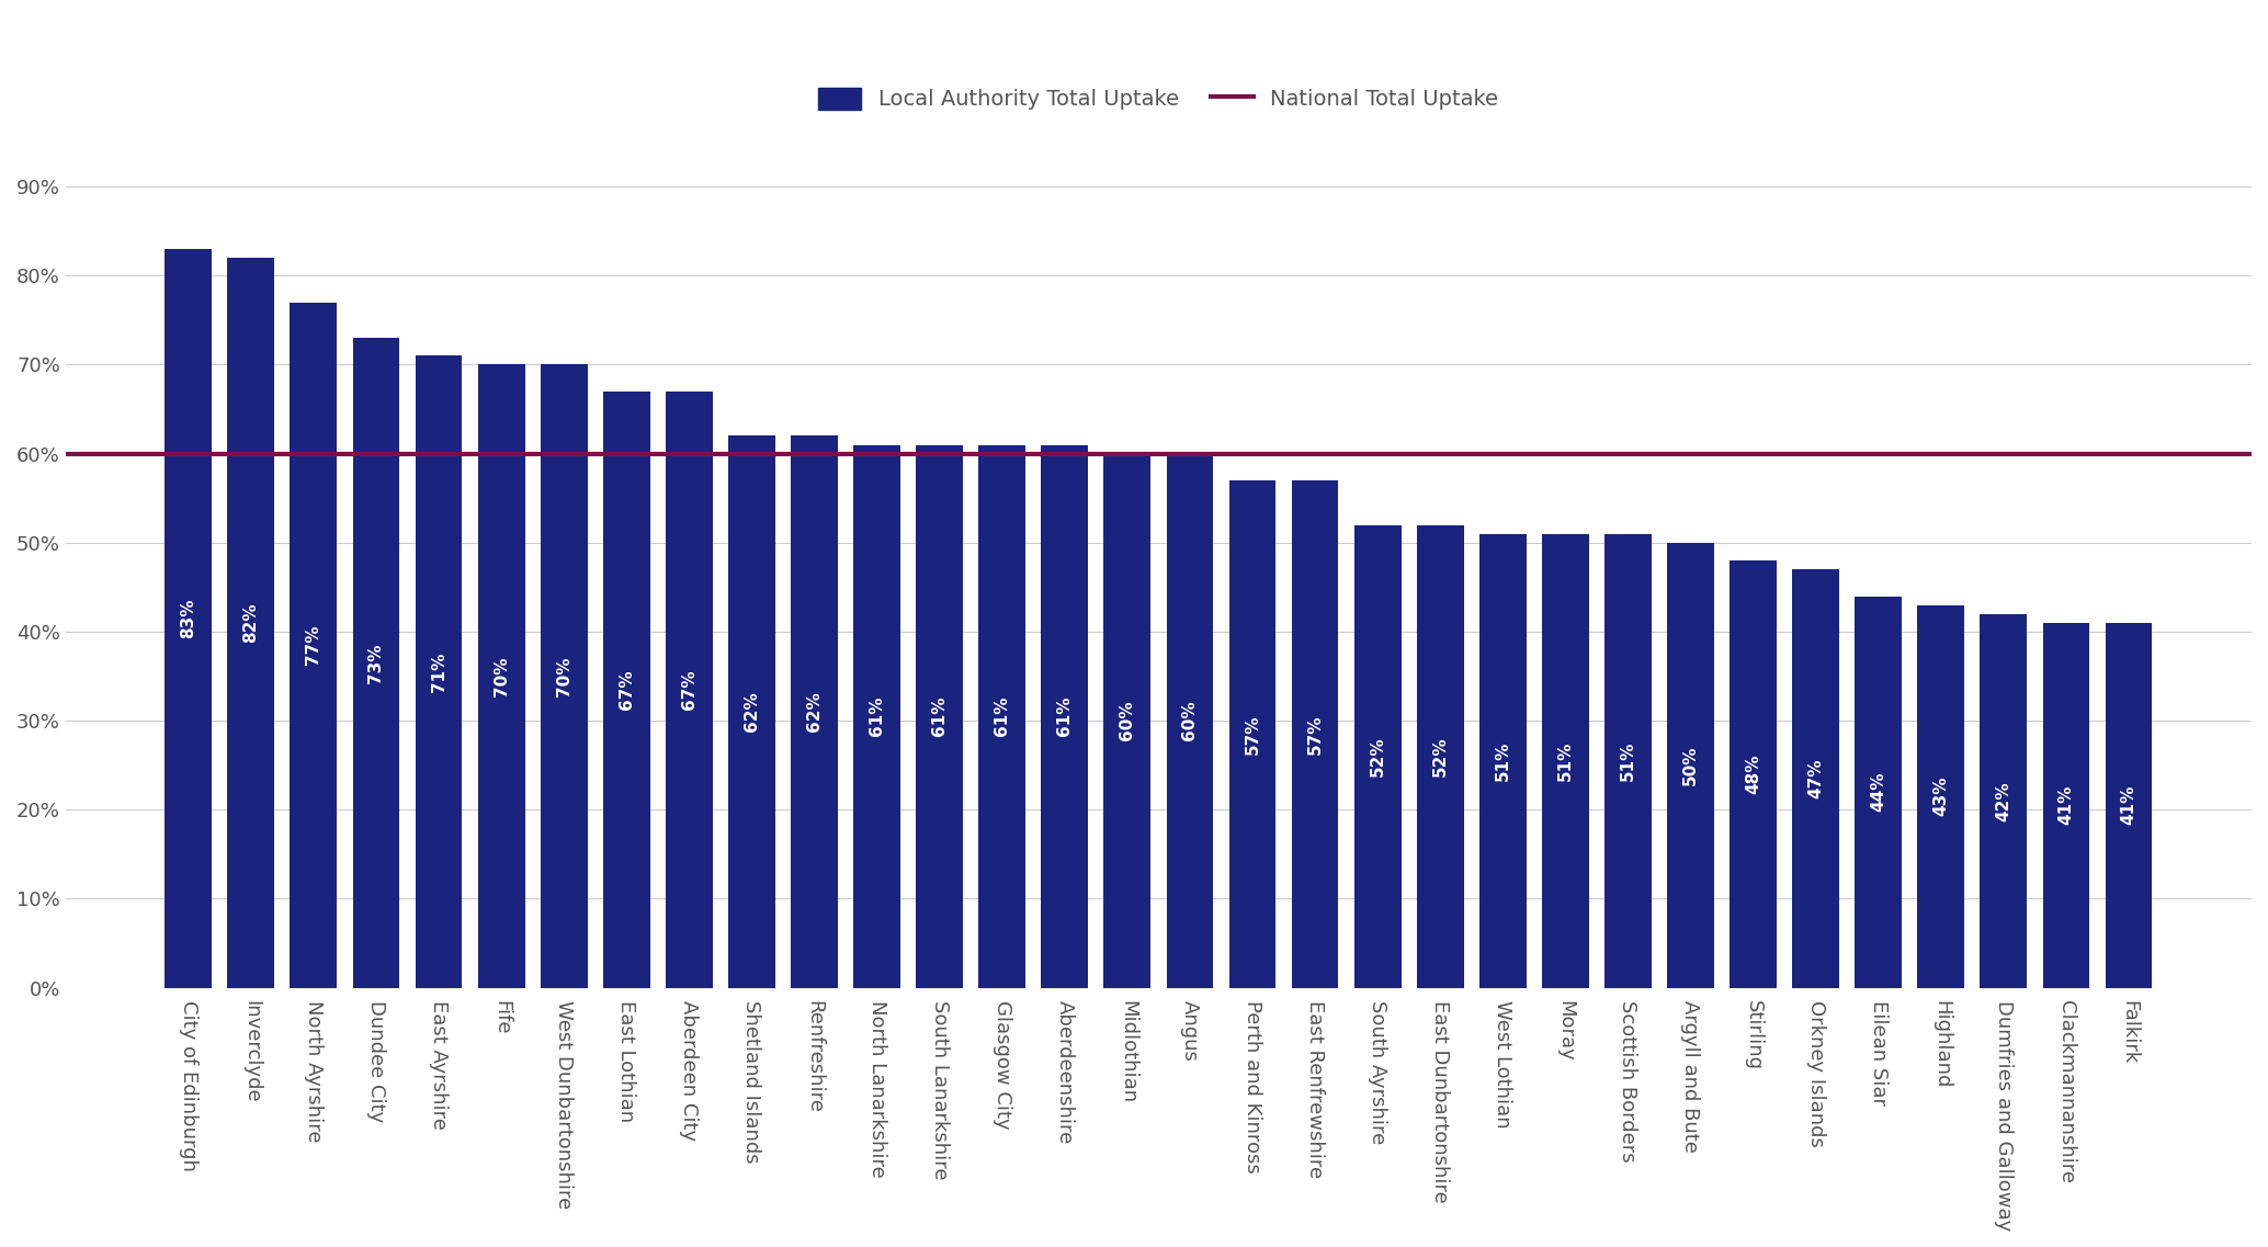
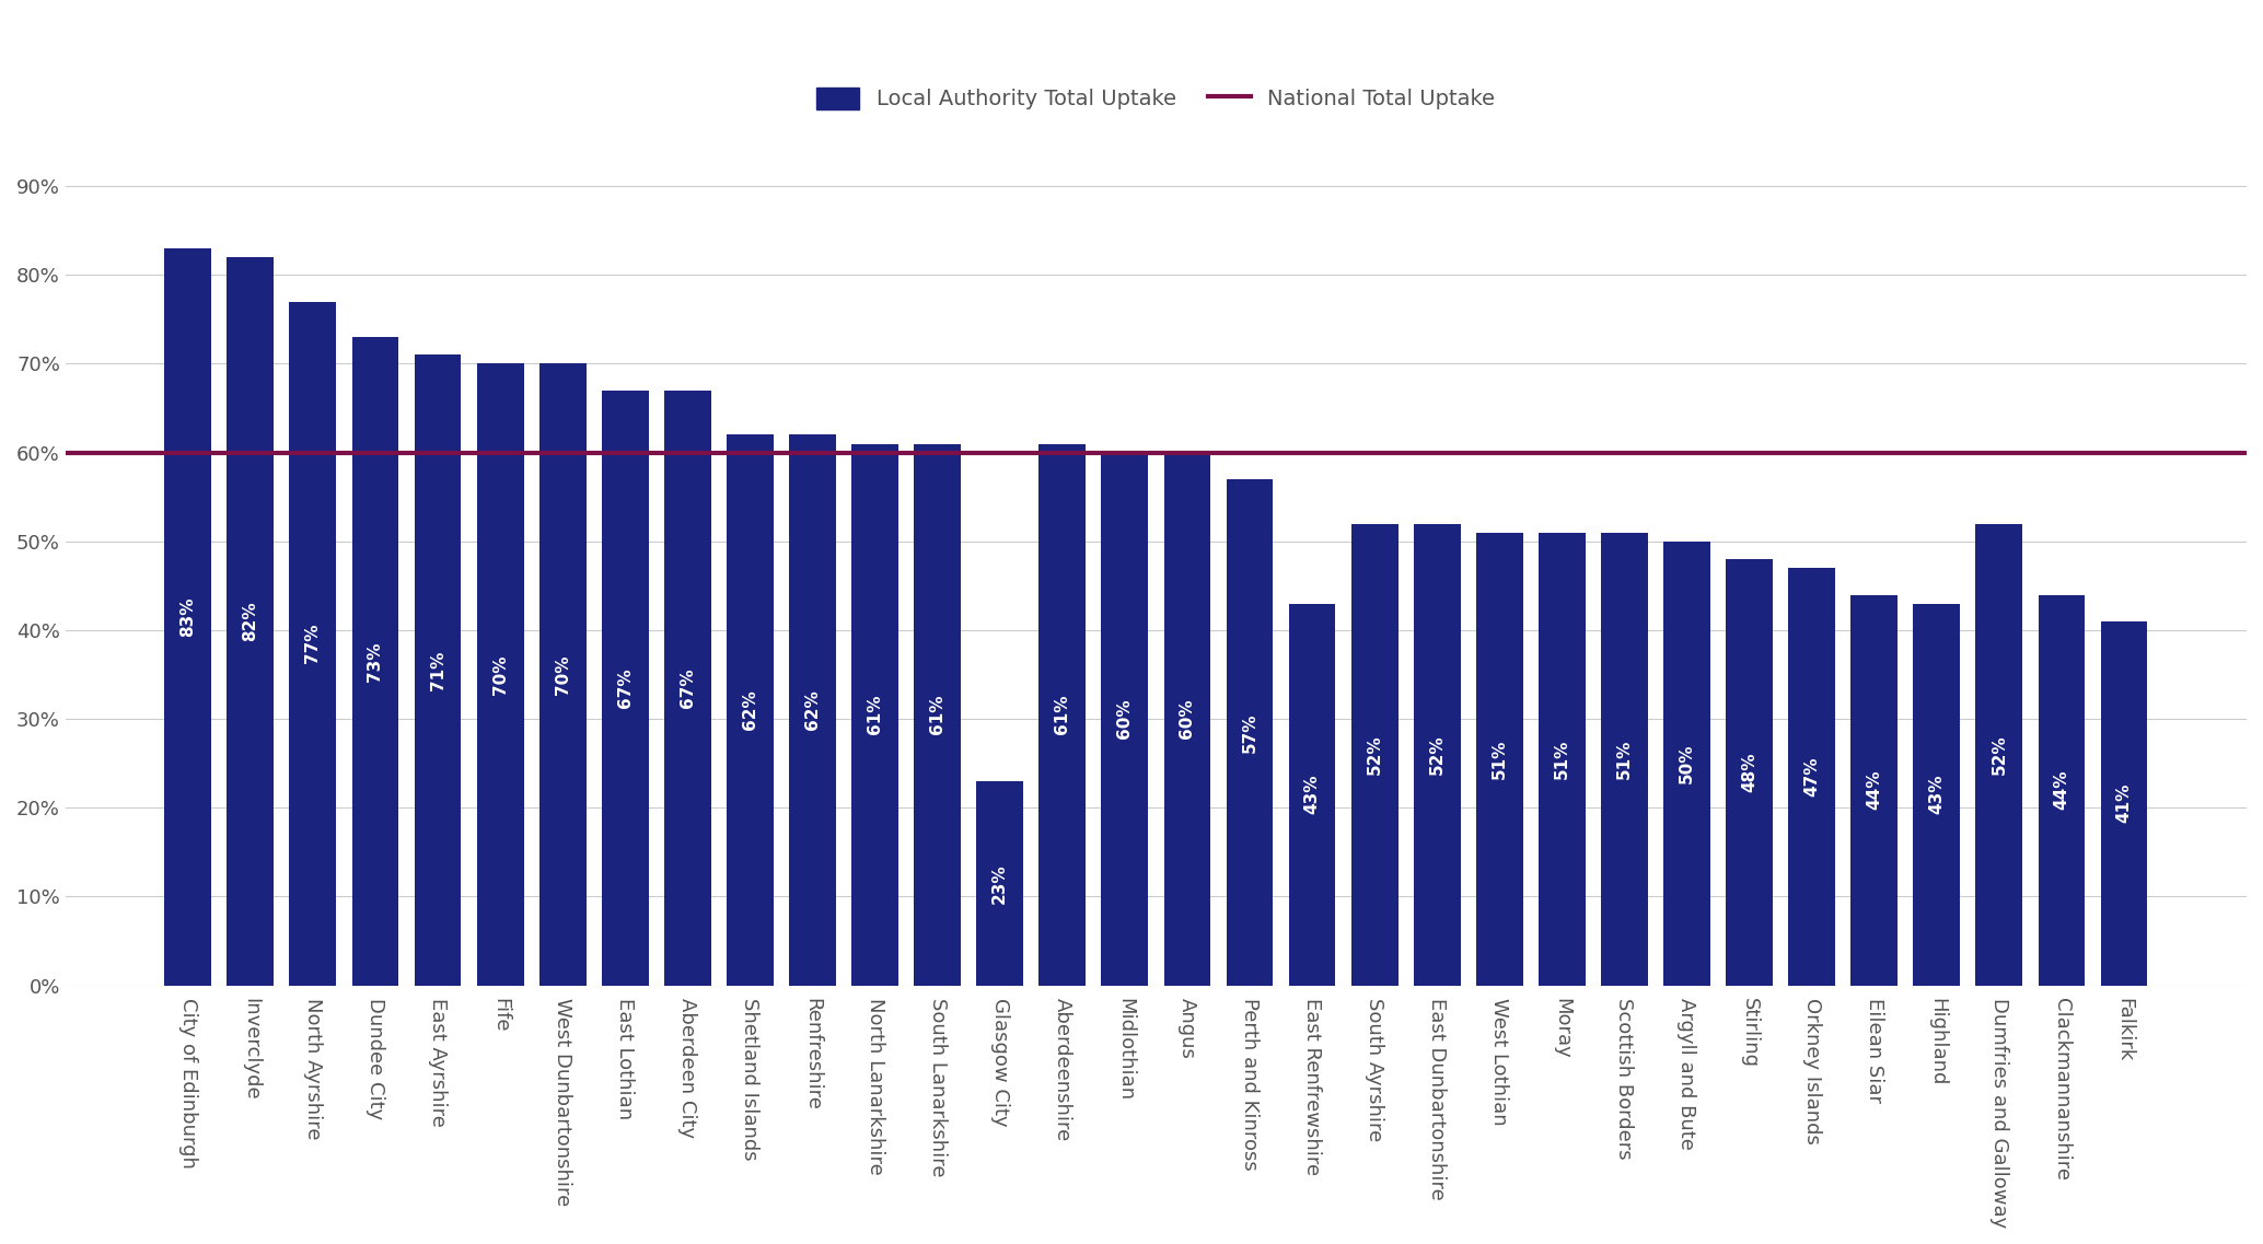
Glasgow City: 61% -> 23%
East Renfrewshire: 57% -> 43%
Dumfries and Galloway: 42% -> 52%
Clackmannanshire: 41% -> 44%
